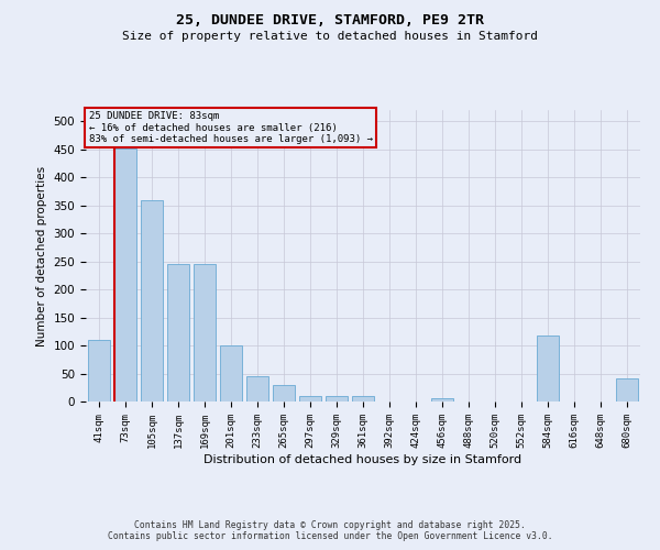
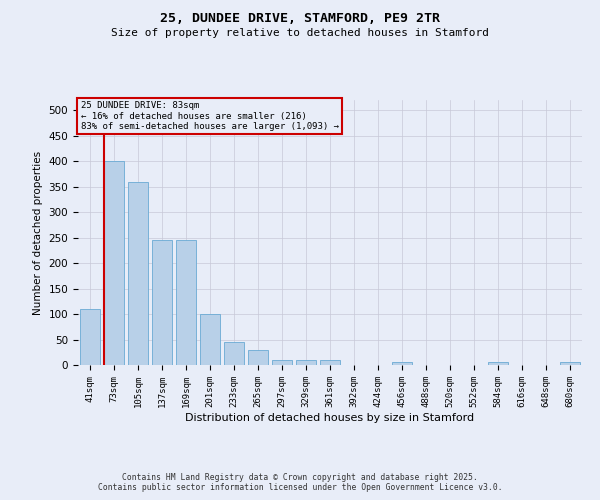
73sqm: 452 -> 400
584sqm: 118 -> 5
680sqm: 42 -> 5
